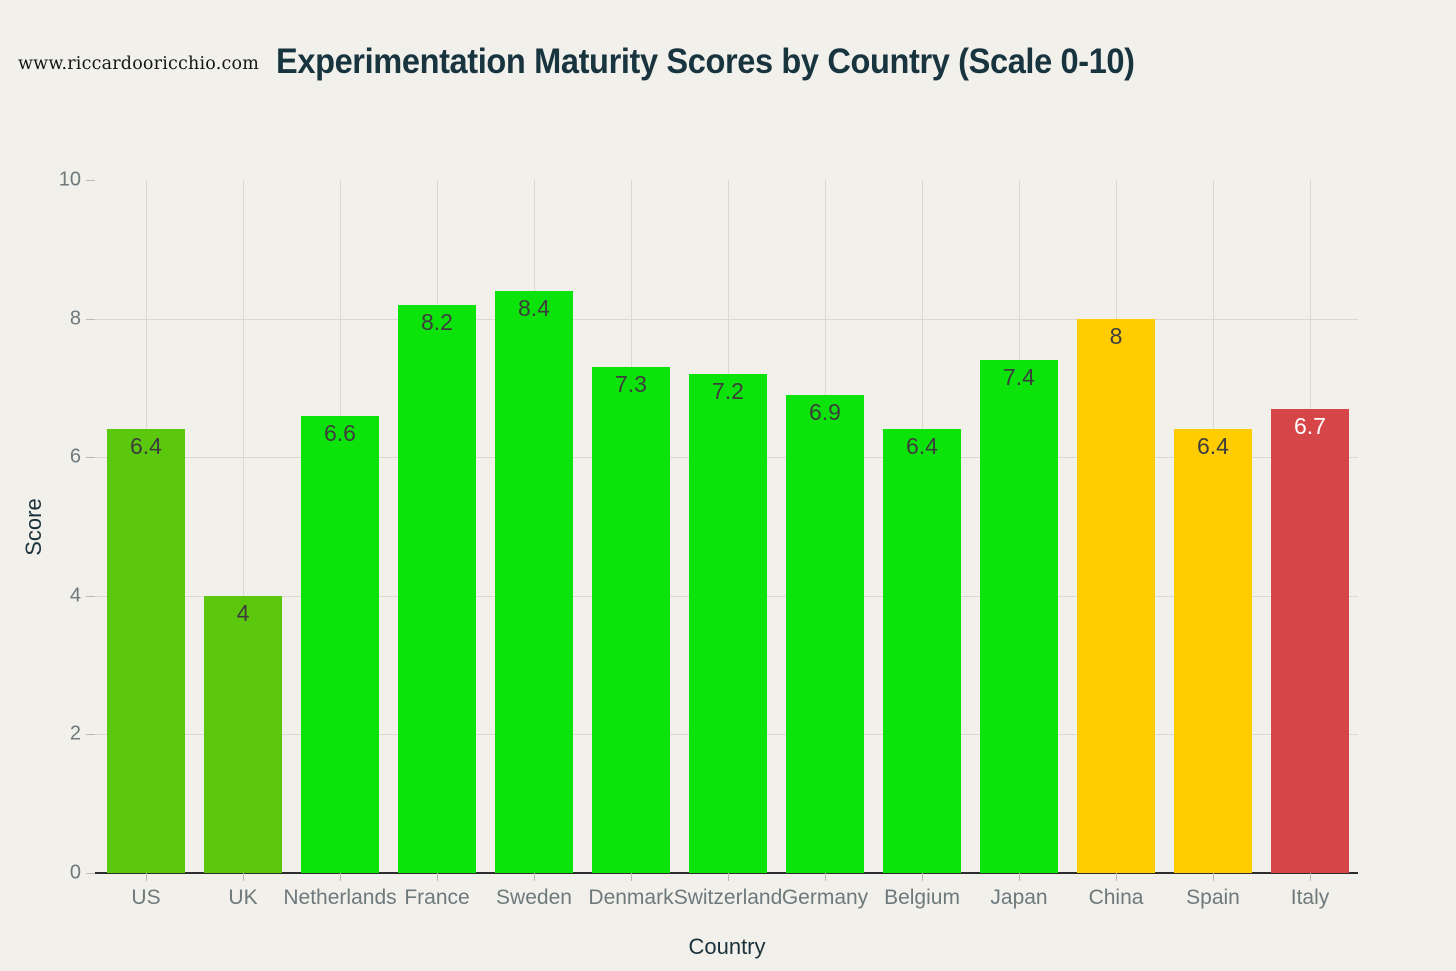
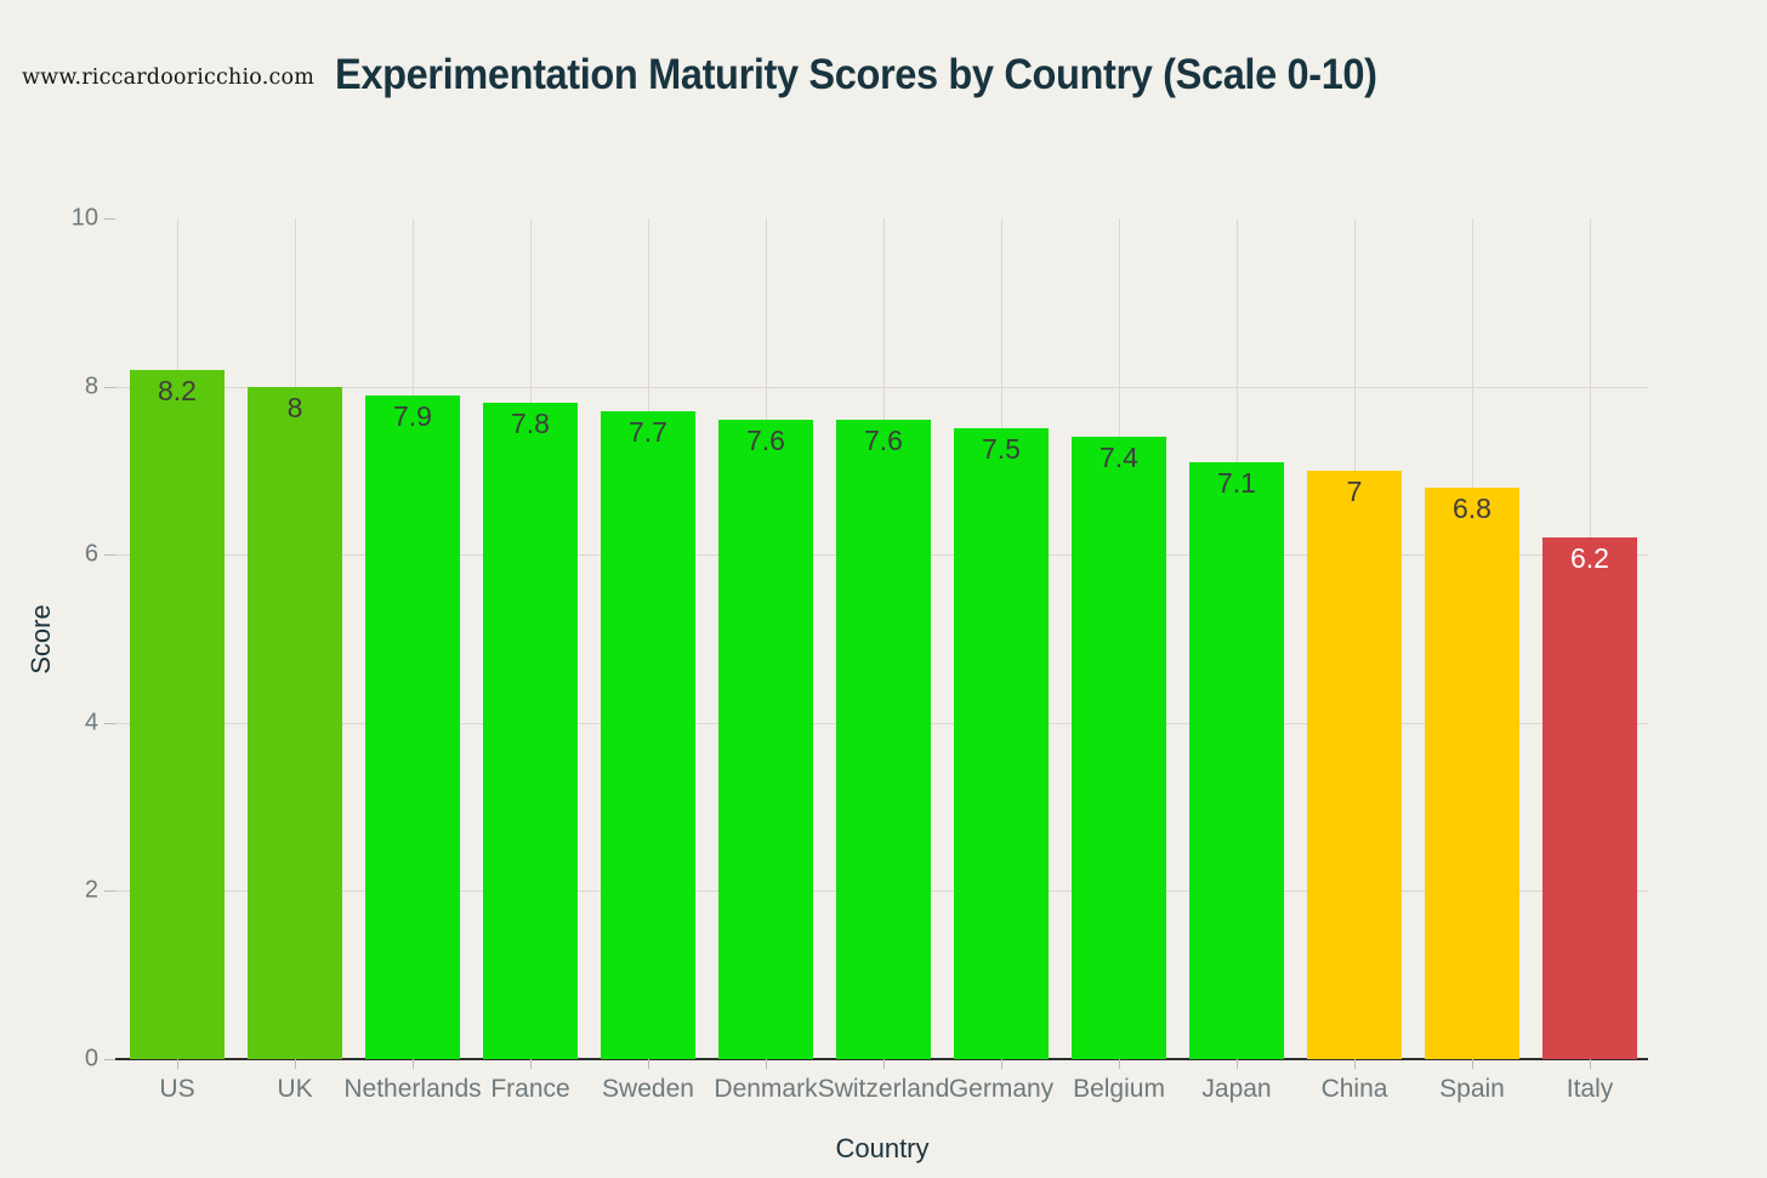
US: 6.4 -> 8.2
UK: 4 -> 8
Netherlands: 6.6 -> 7.9
France: 8.2 -> 7.8
Sweden: 8.4 -> 7.7
Denmark: 7.3 -> 7.6
Switzerland: 7.2 -> 7.6
Germany: 6.9 -> 7.5
Belgium: 6.4 -> 7.4
Japan: 7.4 -> 7.1
China: 8 -> 7
Spain: 6.4 -> 6.8
Italy: 6.7 -> 6.2
